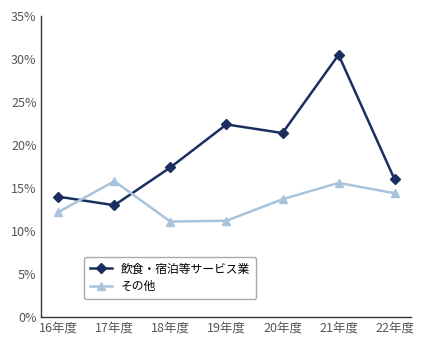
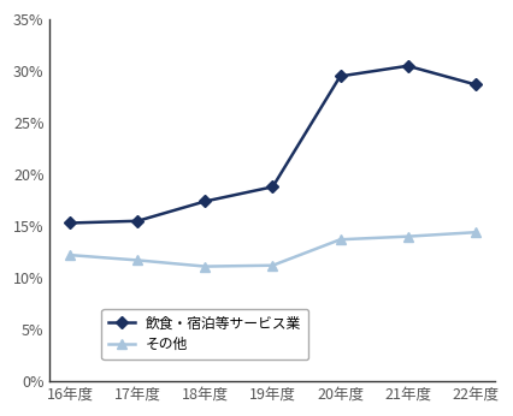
飲食・宿泊等サービス業/16年度: 14.0% -> 15.3%
飲食・宿泊等サービス業/17年度: 13.0% -> 15.5%
その他/17年度: 15.8% -> 11.7%
飲食・宿泊等サービス業/19年度: 22.4% -> 18.8%
飲食・宿泊等サービス業/20年度: 21.4% -> 29.5%
その他/21年度: 15.6% -> 14.0%
飲食・宿泊等サービス業/22年度: 16.0% -> 28.7%
